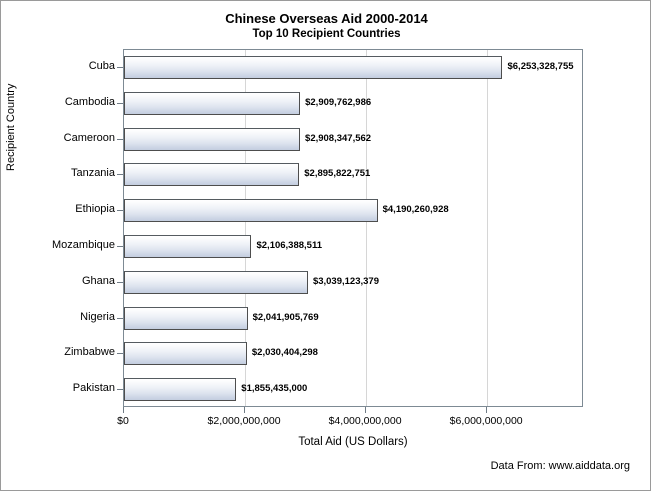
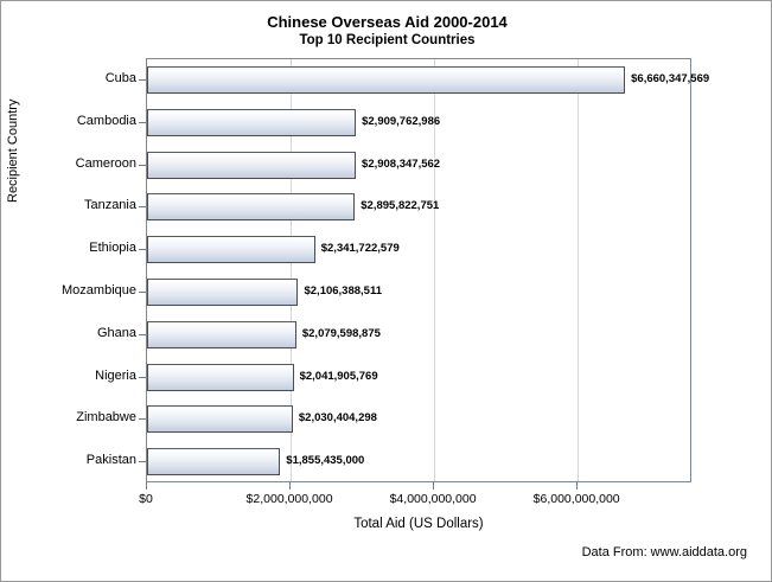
Cuba: $6,253,328,755 -> $6,660,347,569
Ethiopia: $4,190,260,928 -> $2,341,722,579
Ghana: $3,039,123,379 -> $2,079,598,875
